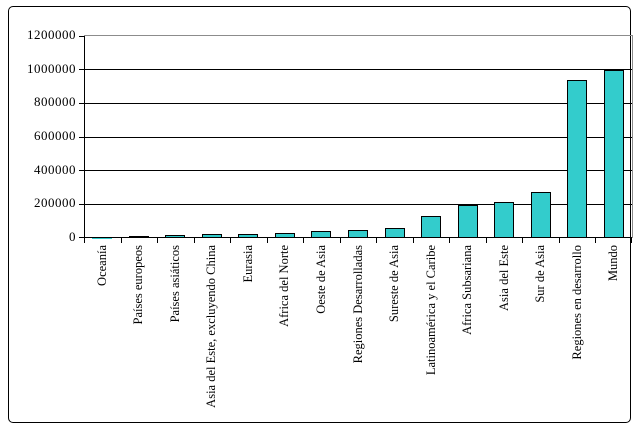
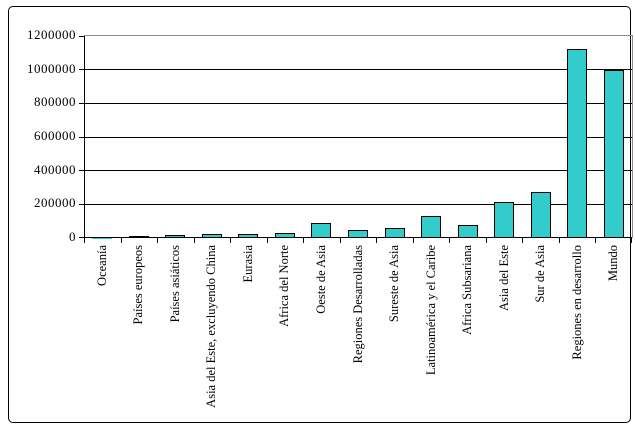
Oeste de Asia: 40000 -> 90000
Africa Subsariana: 200000 -> 80000
Regiones en desarrollo: 940000 -> 1120000
